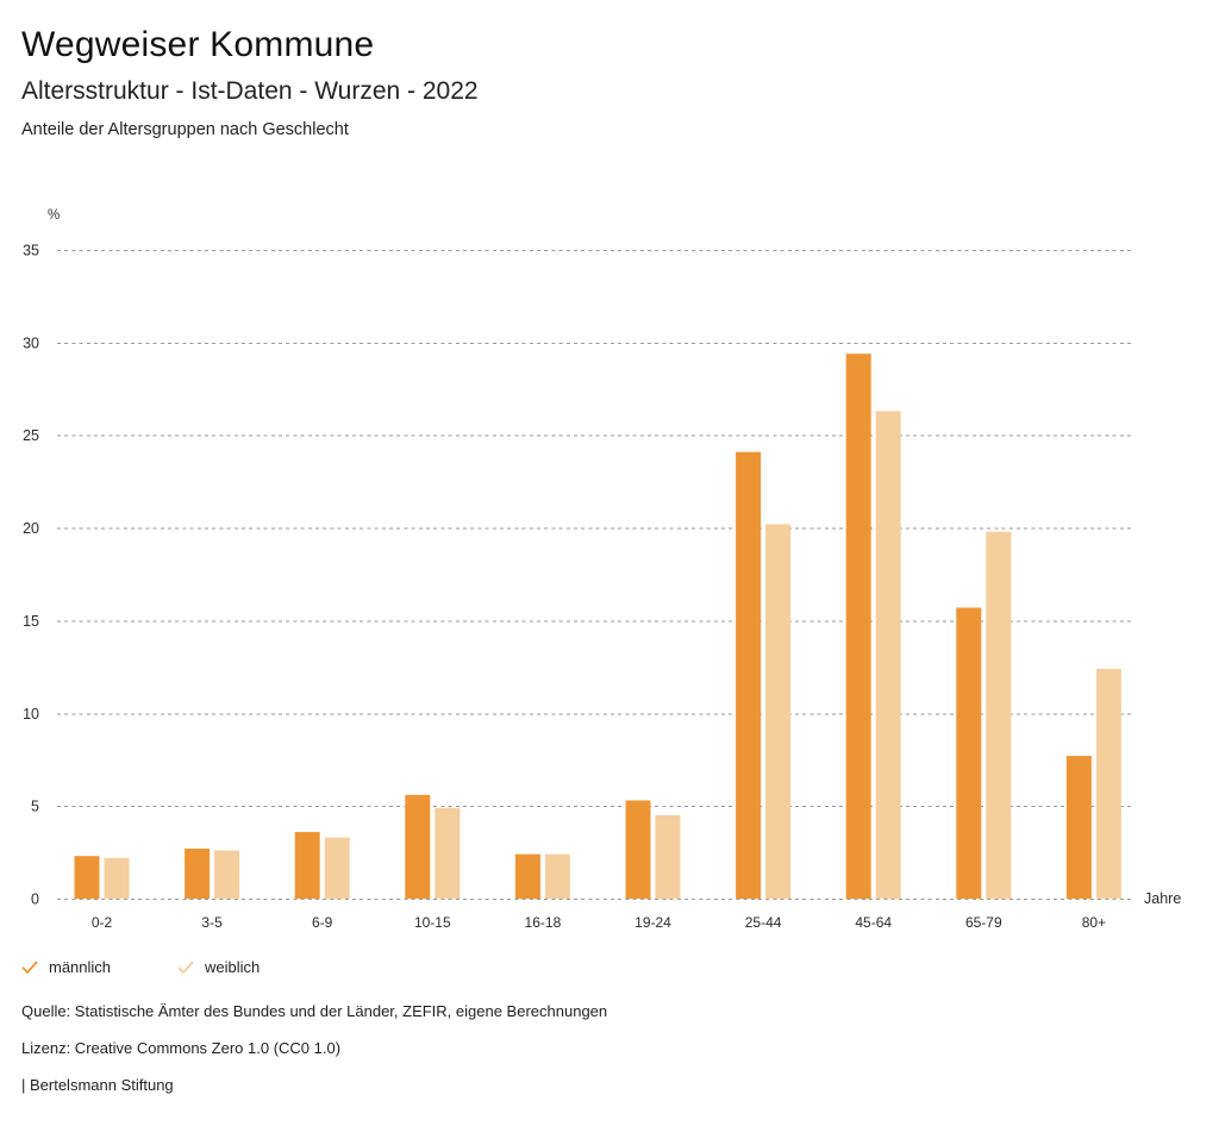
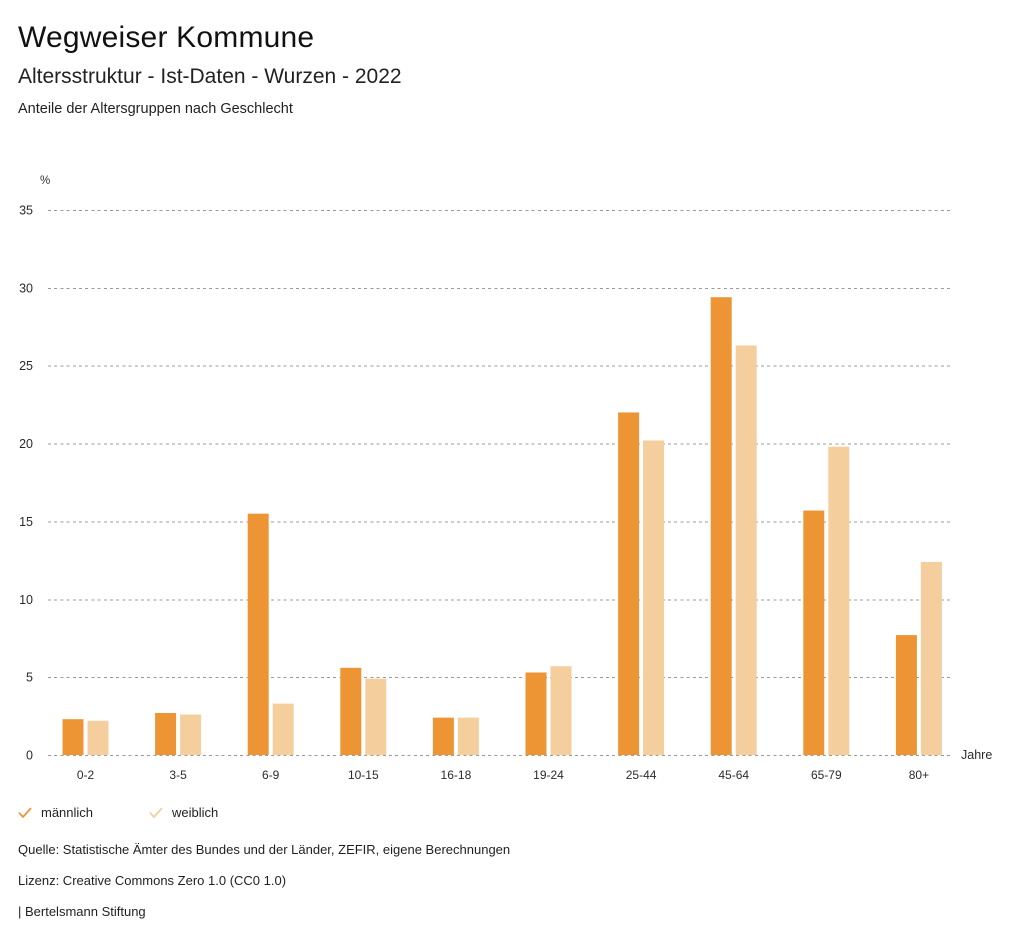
männlich/6-9: 3.6 -> 15.5
weiblich/19-24: 4.5 -> 5.7
männlich/25-44: 24.1 -> 22.0
